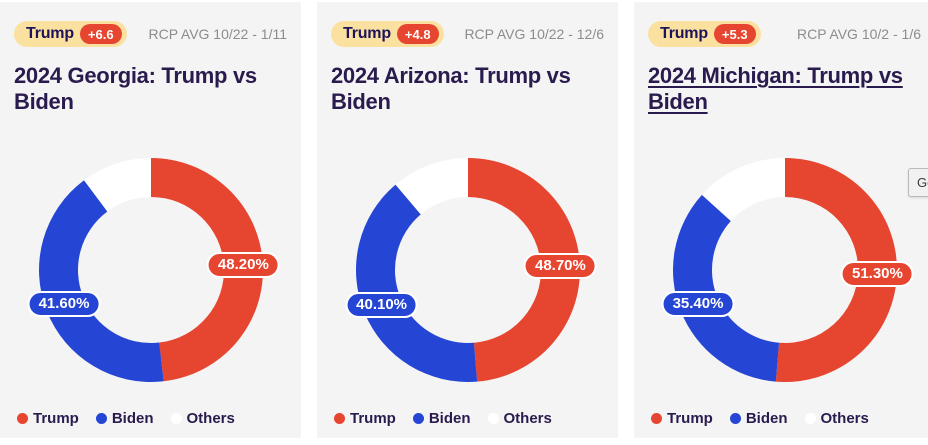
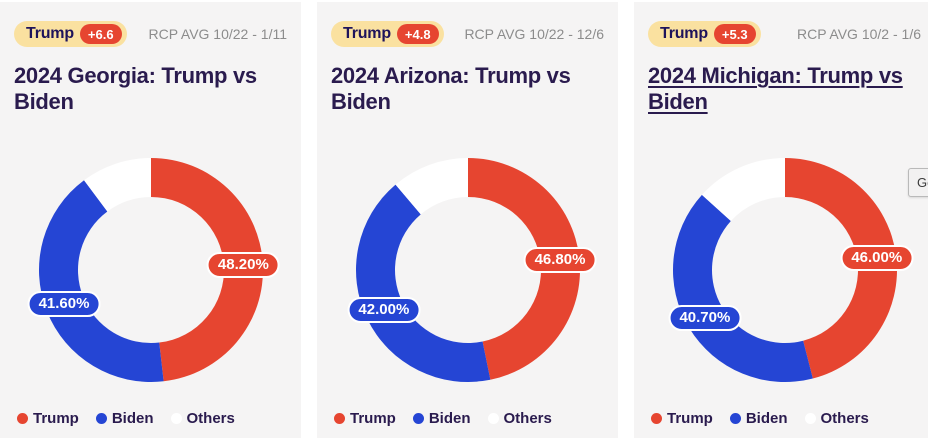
2024 Arizona: Trump vs Biden/Trump: 48.70% -> 46.80%
2024 Arizona: Trump vs Biden/Biden: 40.10% -> 42.00%
2024 Michigan: Trump vs Biden/Trump: 51.30% -> 46.00%
2024 Michigan: Trump vs Biden/Biden: 35.40% -> 40.70%
